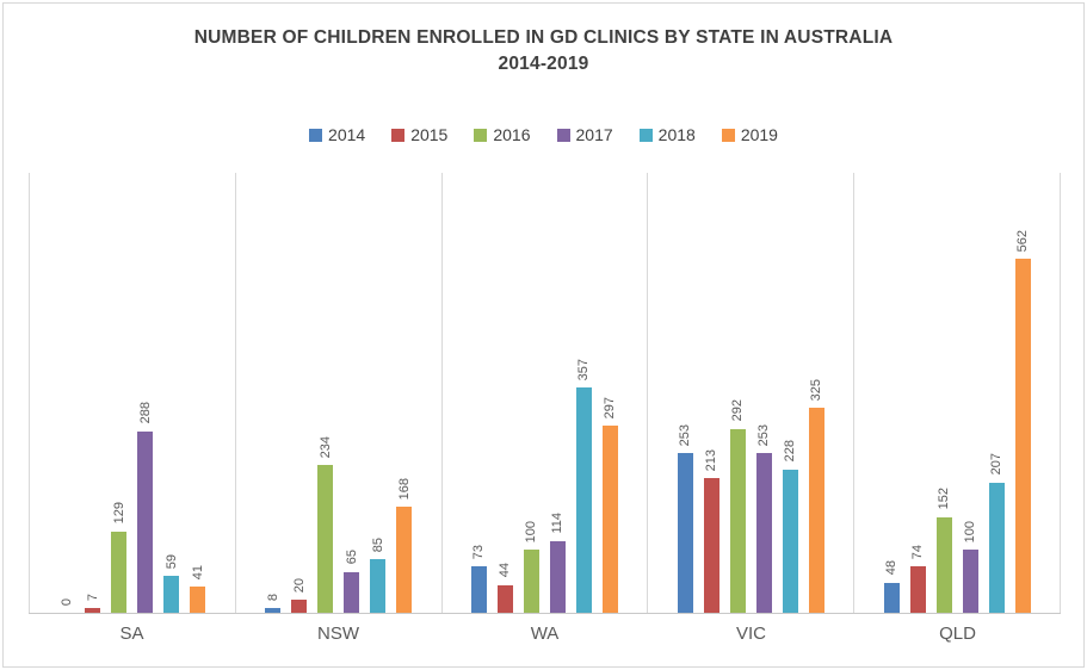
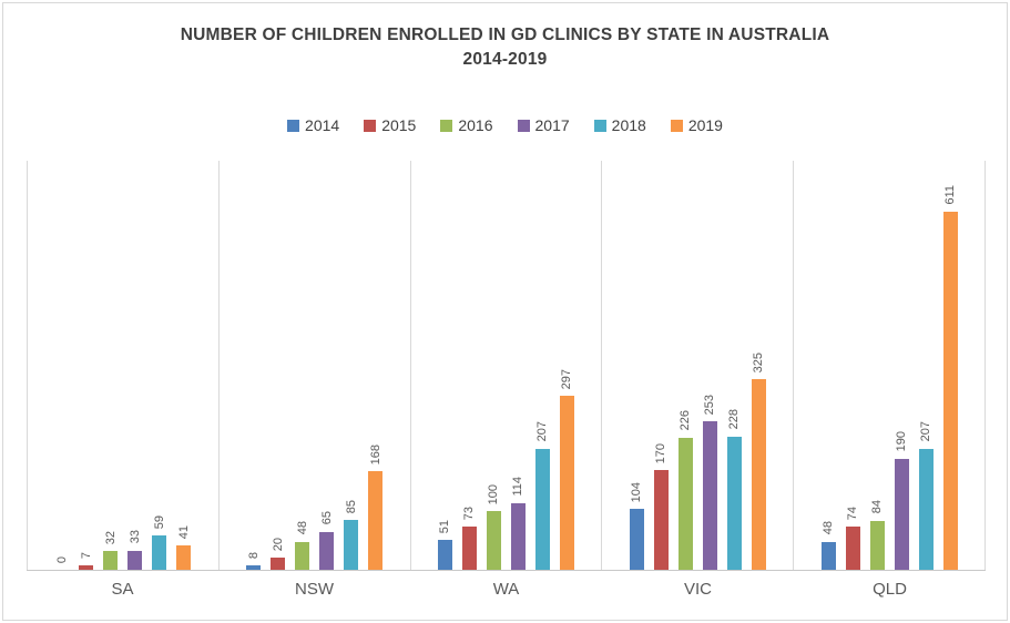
2016/SA: 129 -> 32
2017/SA: 288 -> 33
2016/NSW: 234 -> 48
2014/WA: 73 -> 51
2015/WA: 44 -> 73
2018/WA: 357 -> 207
2014/VIC: 253 -> 104
2015/VIC: 213 -> 170
2016/VIC: 292 -> 226
2016/QLD: 152 -> 84
2017/QLD: 100 -> 190
2019/QLD: 562 -> 611
